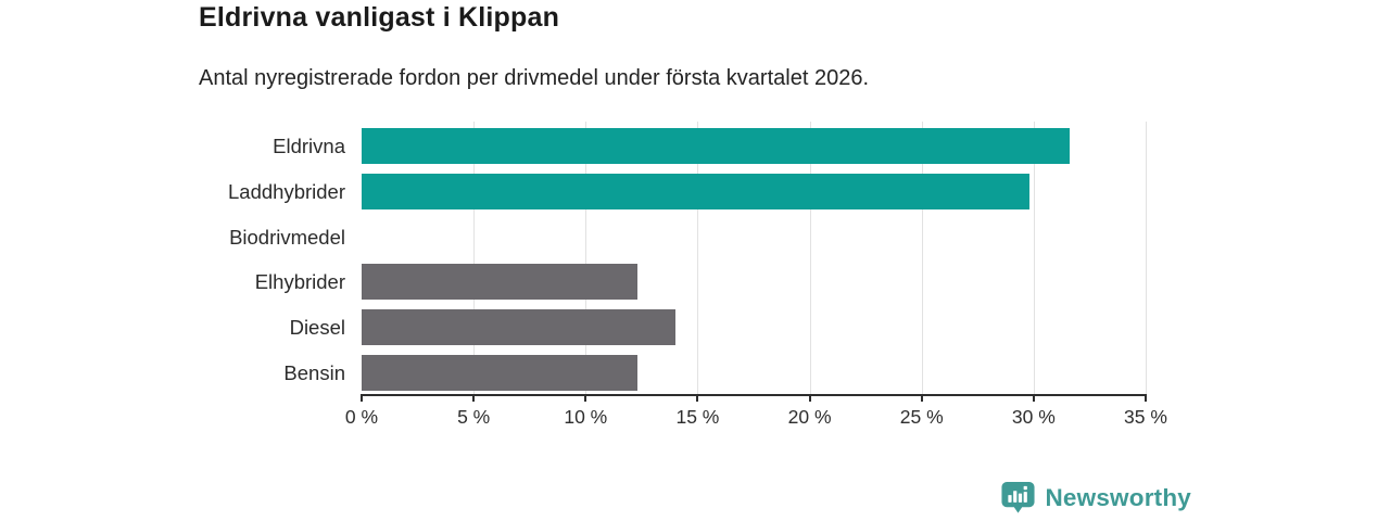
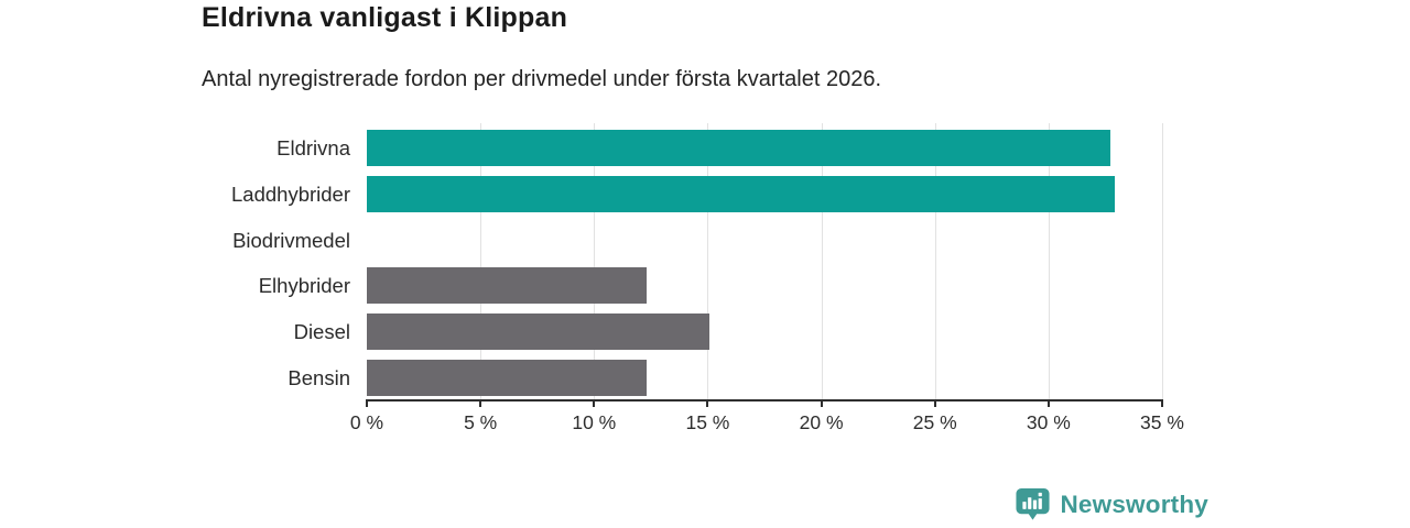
Eldrivna: 31.6% -> 32.7%
Laddhybrider: 29.8% -> 32.9%
Diesel: 14.0% -> 15.1%
